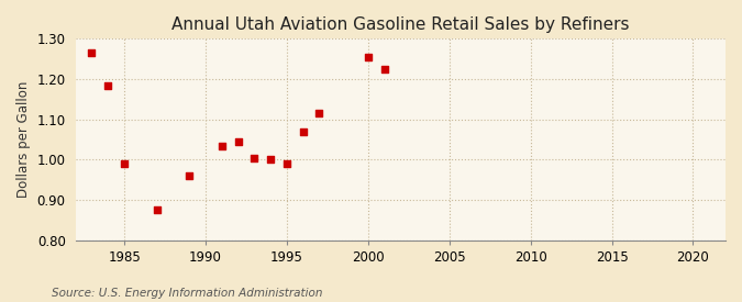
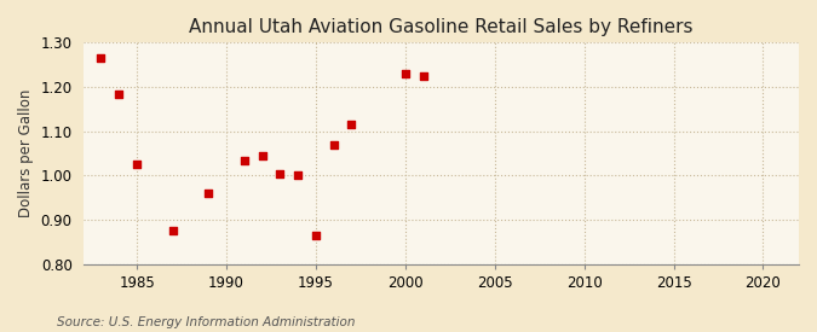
1985: 0.990 -> 1.025
1995: 0.990 -> 0.865
2000: 1.255 -> 1.230
